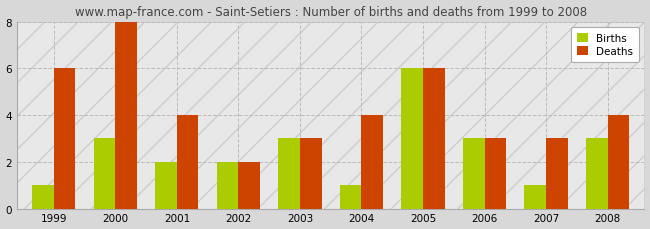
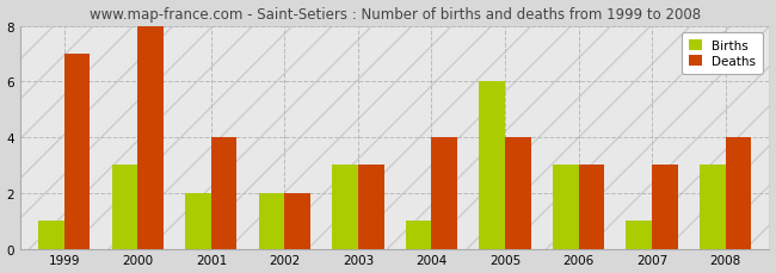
Deaths/1999: 6 -> 7
Deaths/2005: 6 -> 4
